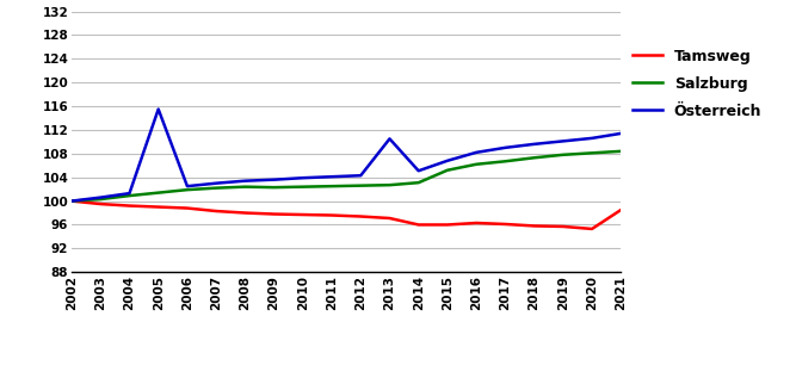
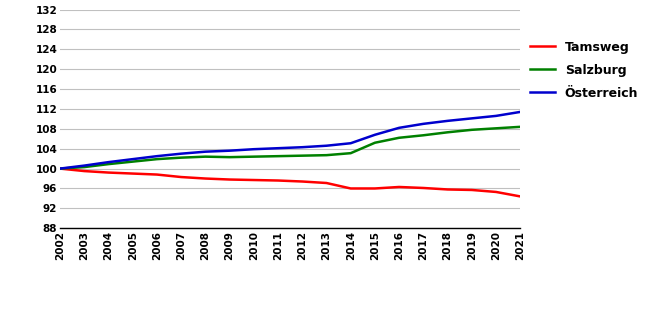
Österreich/2005: 115.5 -> 101.9
Österreich/2013: 110.5 -> 104.6
Tamsweg/2021: 98.5 -> 94.4
